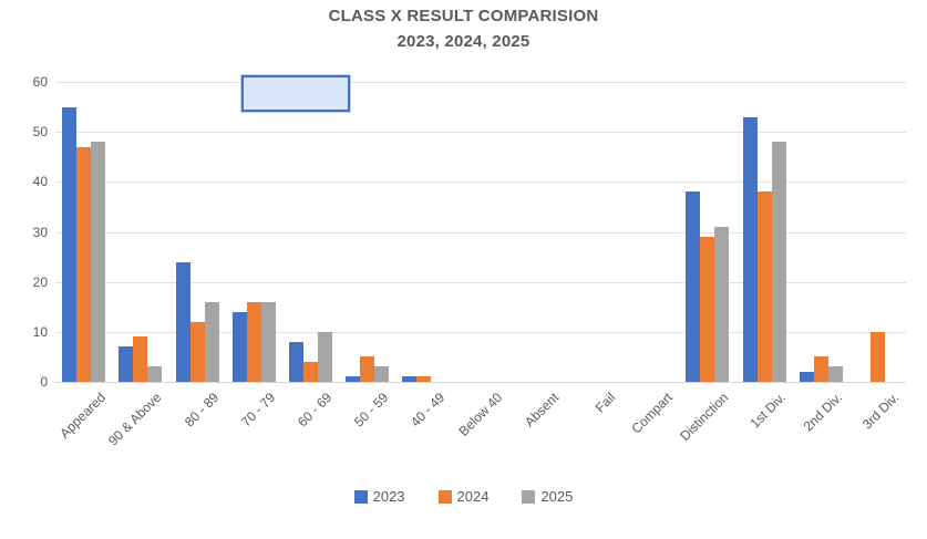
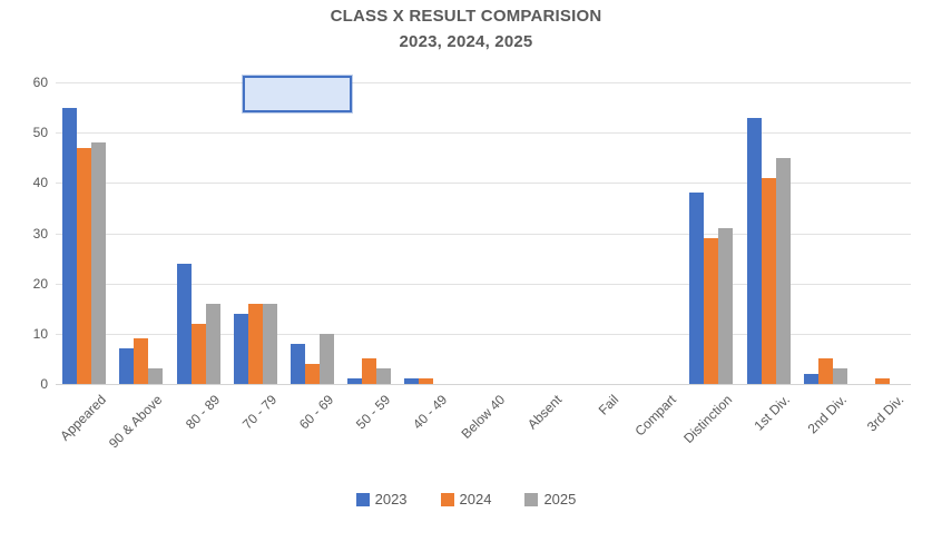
2024/1st Div.: 38 -> 41
2025/1st Div.: 48 -> 45
2024/3rd Div.: 10 -> 1
